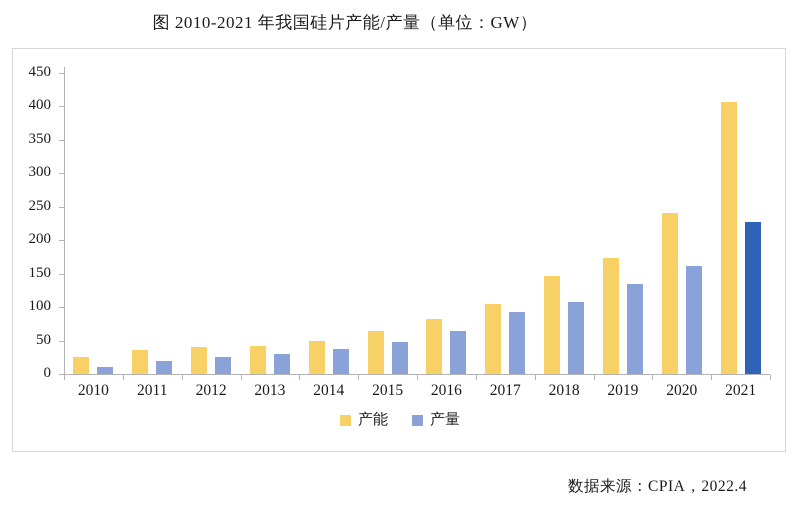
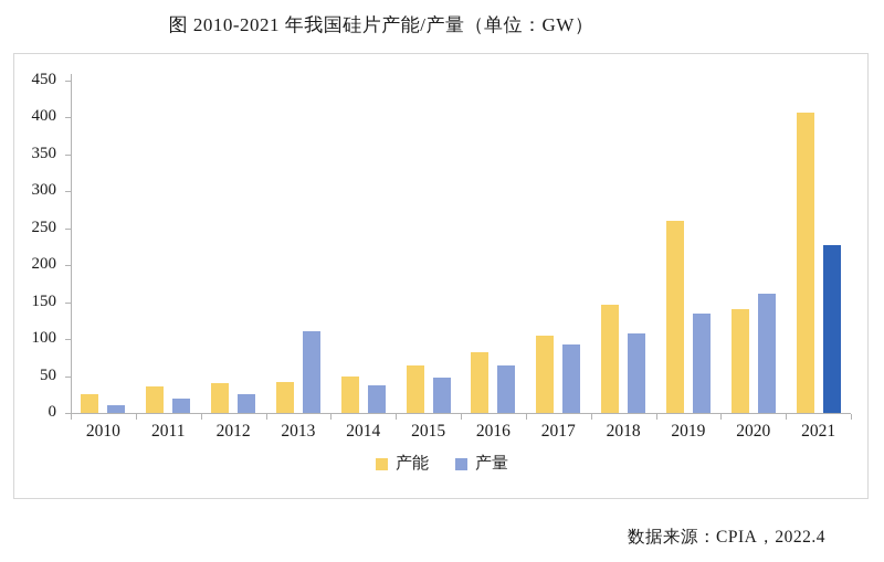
产量/2013: 30 -> 110
产能/2019: 170 -> 260
产能/2020: 240 -> 140
